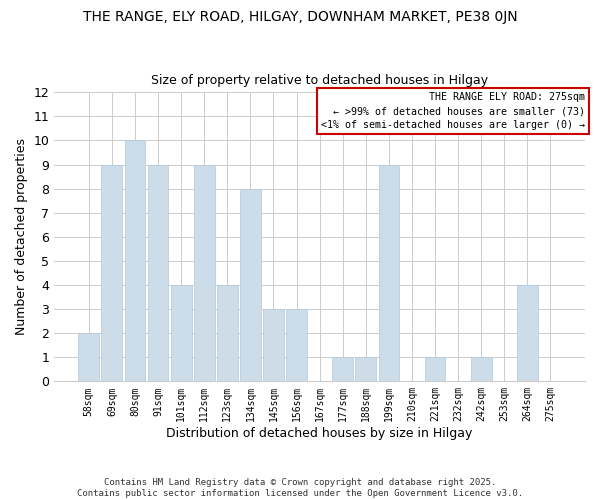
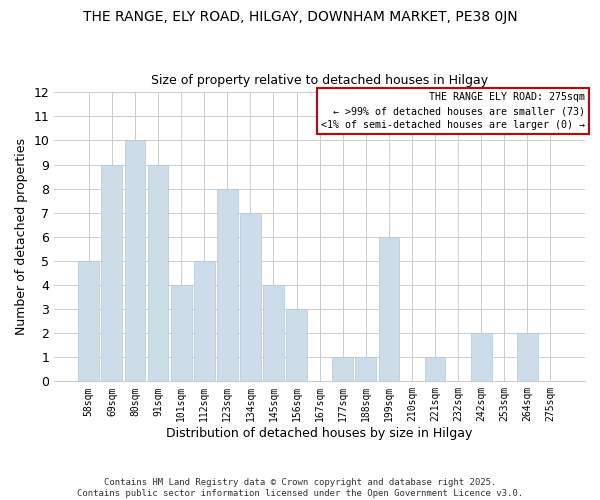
58sqm: 2 -> 5
112sqm: 9 -> 5
123sqm: 4 -> 8
134sqm: 8 -> 7
145sqm: 3 -> 4
199sqm: 9 -> 6
242sqm: 1 -> 2
264sqm: 4 -> 2
